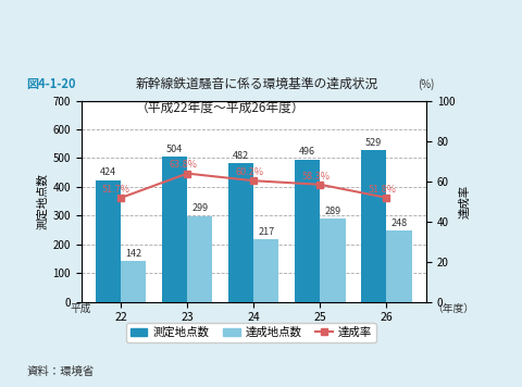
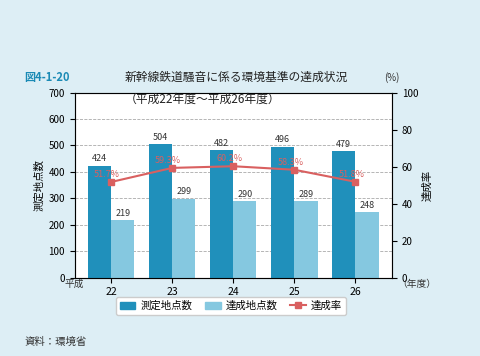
達成地点数/22: 142 -> 219
達成率/23: 63.8% -> 59.3%
達成地点数/24: 217 -> 290
測定地点数/26: 529 -> 479
